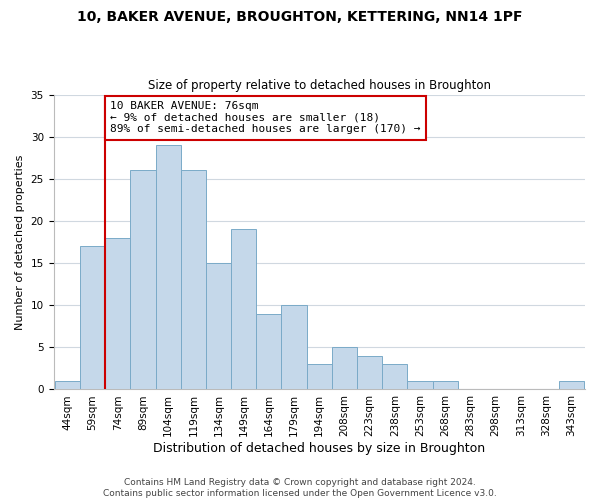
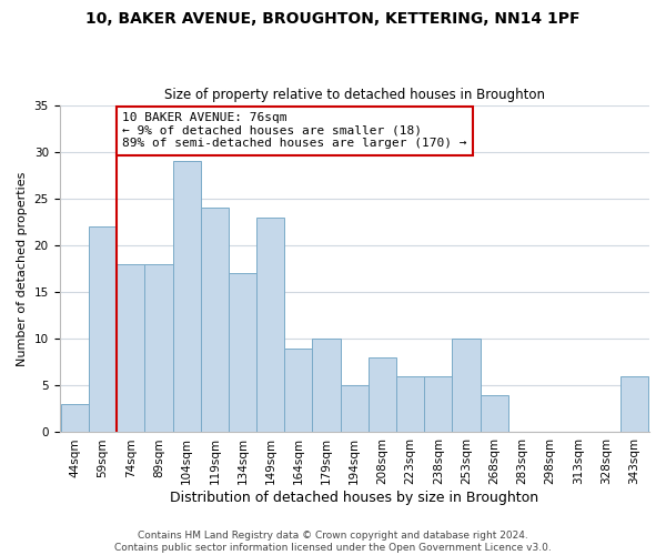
44sqm: 1 -> 3
59sqm: 17 -> 22
89sqm: 26 -> 18
119sqm: 26 -> 24
134sqm: 15 -> 17
149sqm: 19 -> 23
194sqm: 3 -> 5
208sqm: 5 -> 8
223sqm: 4 -> 6
238sqm: 3 -> 6
253sqm: 1 -> 10
268sqm: 1 -> 4
343sqm: 1 -> 6
